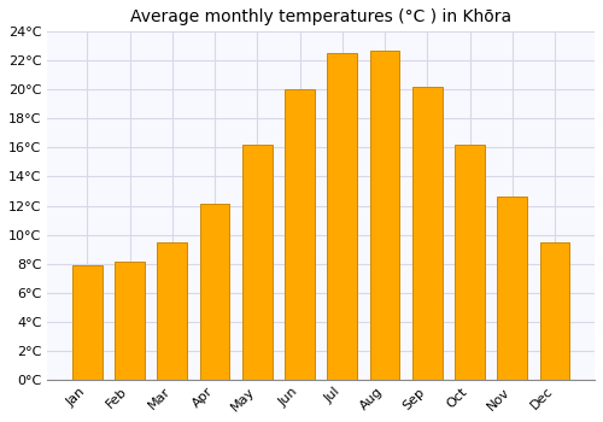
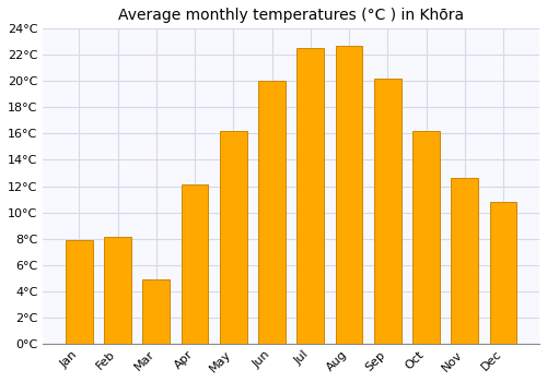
Mar: 9.5°C -> 4.9°C
Dec: 9.5°C -> 10.8°C
